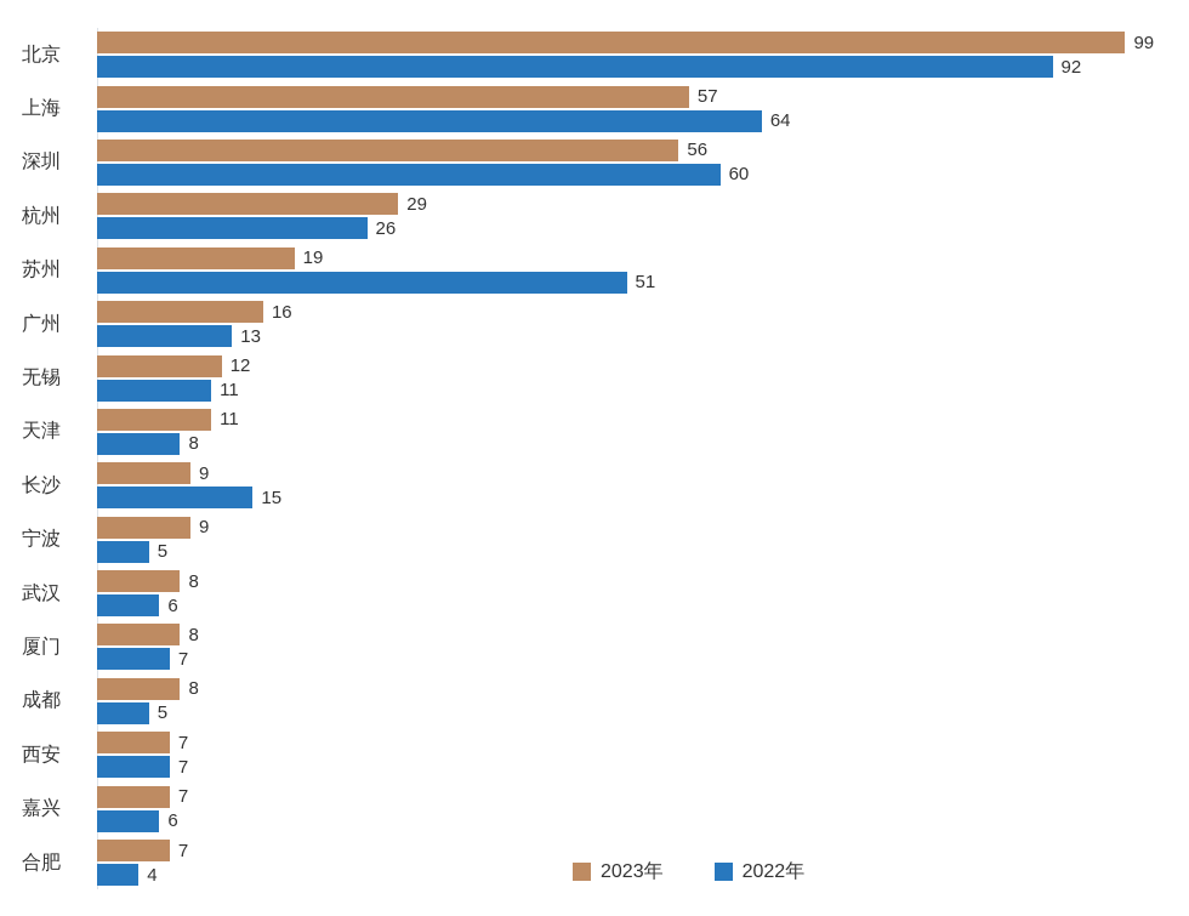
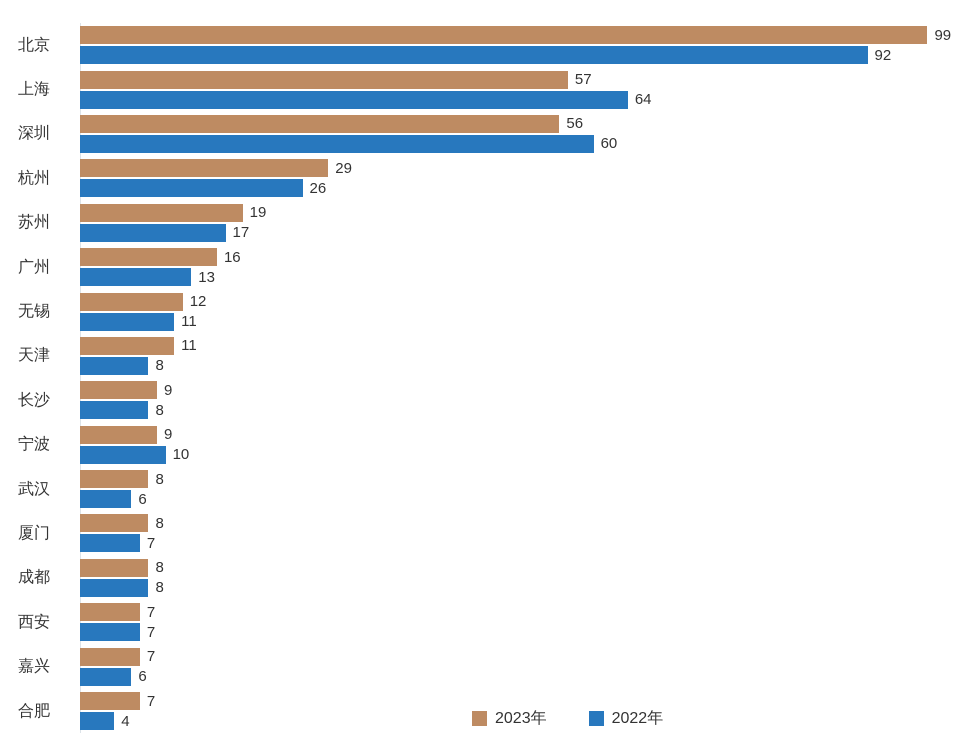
2022年/苏州: 51 -> 17
2022年/长沙: 15 -> 8
2022年/宁波: 5 -> 10
2022年/成都: 5 -> 8
